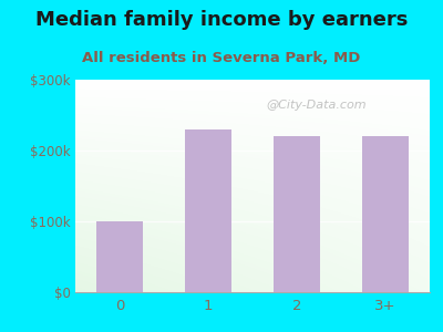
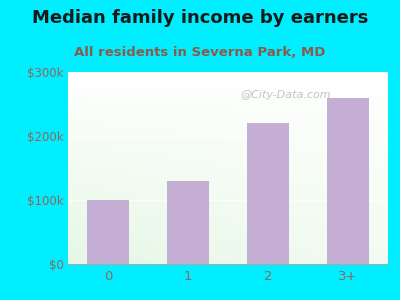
1: $230k -> $130k
3+: $220k -> $260k
